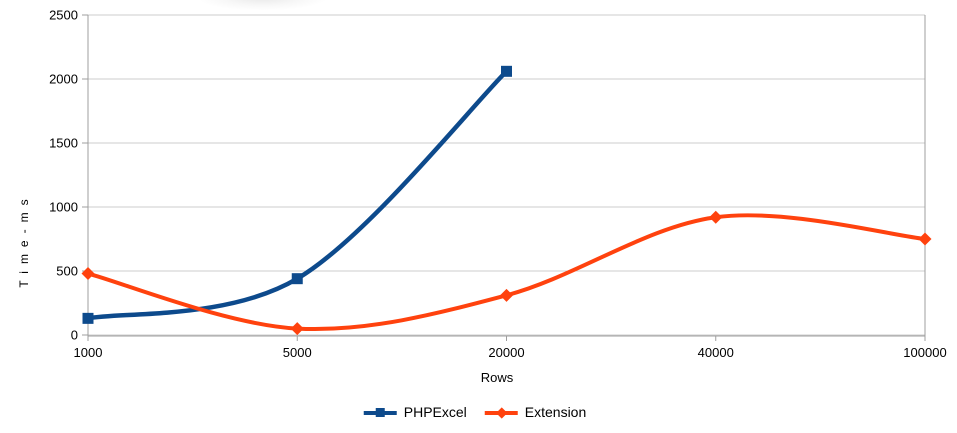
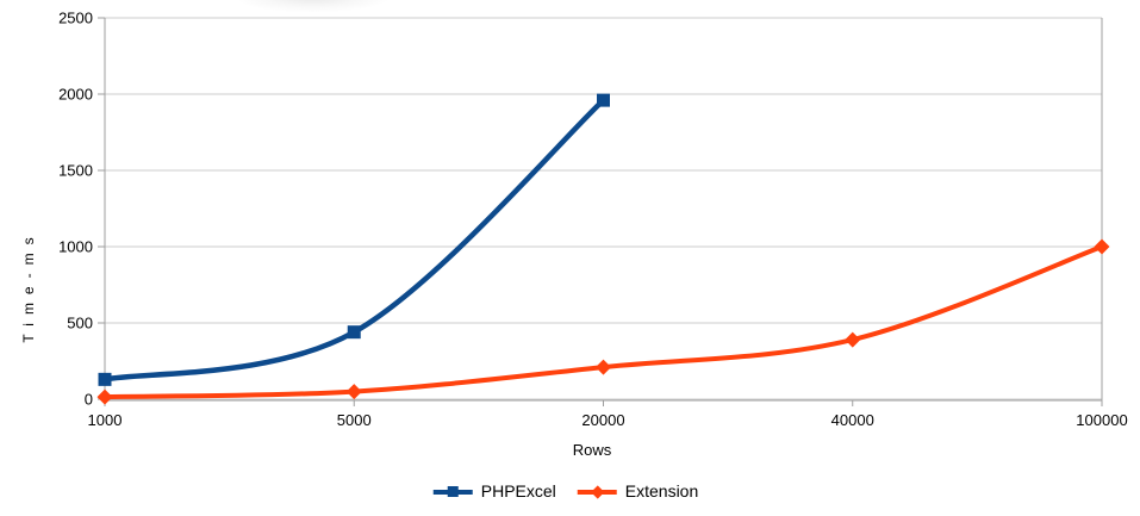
Extension/1000: 480 -> 20
PHPExcel/20000: 2060 -> 1960
Extension/20000: 310 -> 210
Extension/40000: 920 -> 390
Extension/100000: 750 -> 1000
